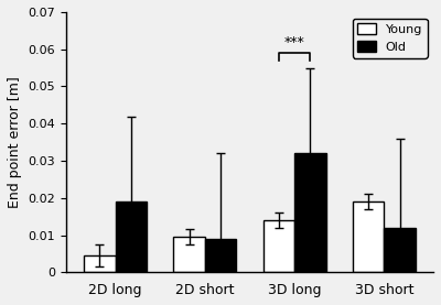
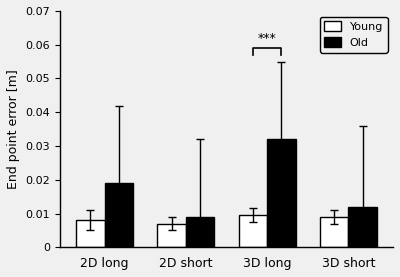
Young/2D long: 0.0045 -> 0.0080
Young/2D short: 0.0095 -> 0.0070
Young/3D long: 0.0140 -> 0.0095
Young/3D short: 0.0190 -> 0.0090
